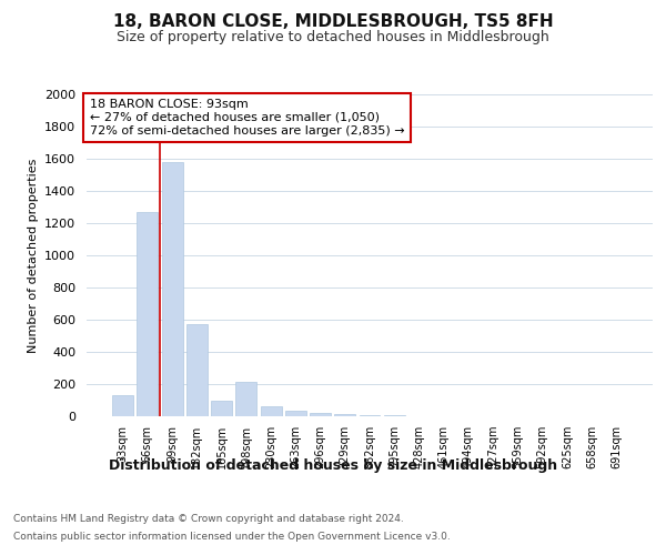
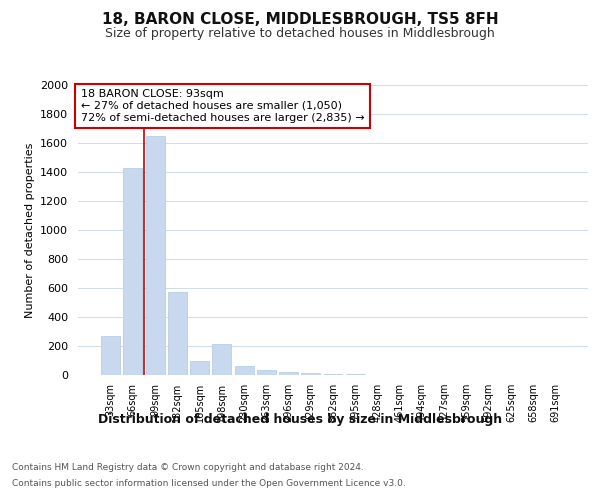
33sqm: 130 -> 270
66sqm: 1270 -> 1430
99sqm: 1580 -> 1650
